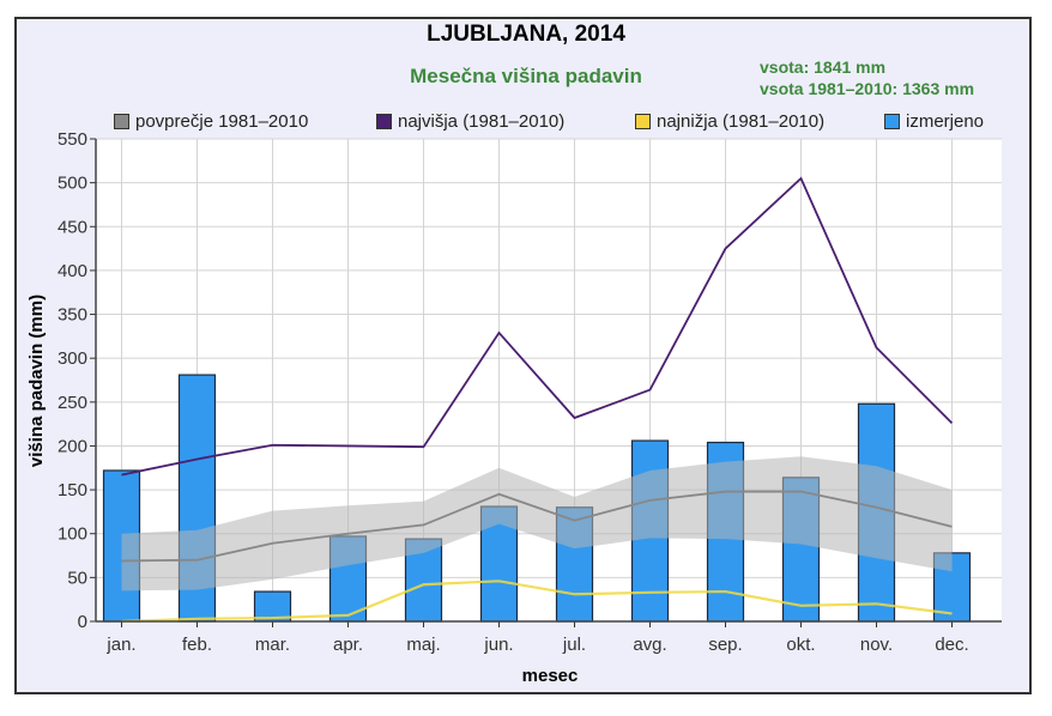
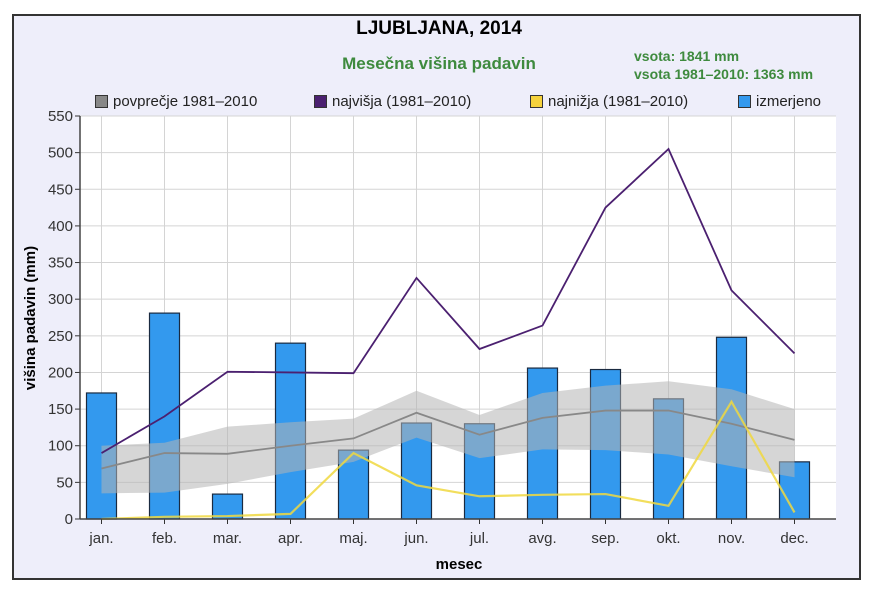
najvišja (1981–2010)/jan.: 170 -> 90
povprečje 1981–2010/feb.: 70 -> 90
najvišja (1981–2010)/feb.: 180 -> 140
izmerjeno/apr.: 100 -> 240
najnižja (1981–2010)/maj.: 40 -> 90
najnižja (1981–2010)/nov.: 20 -> 160
